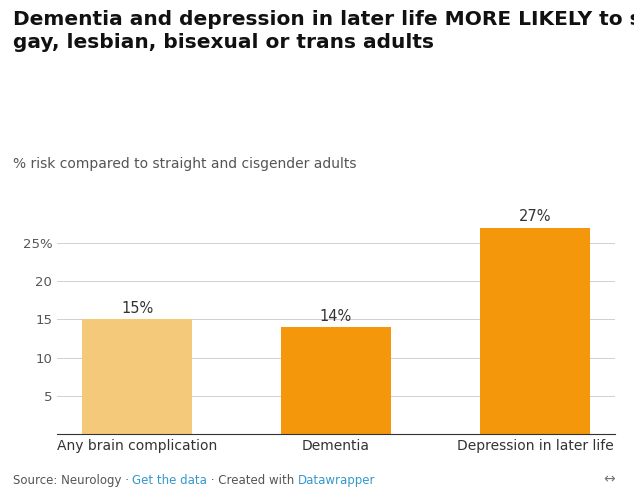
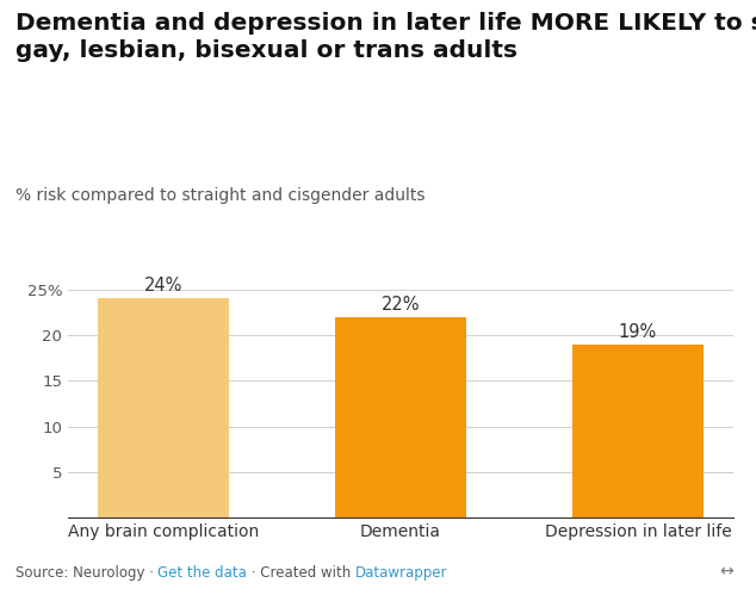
Any brain complication: 15% -> 24%
Dementia: 14% -> 22%
Depression in later life: 27% -> 19%
